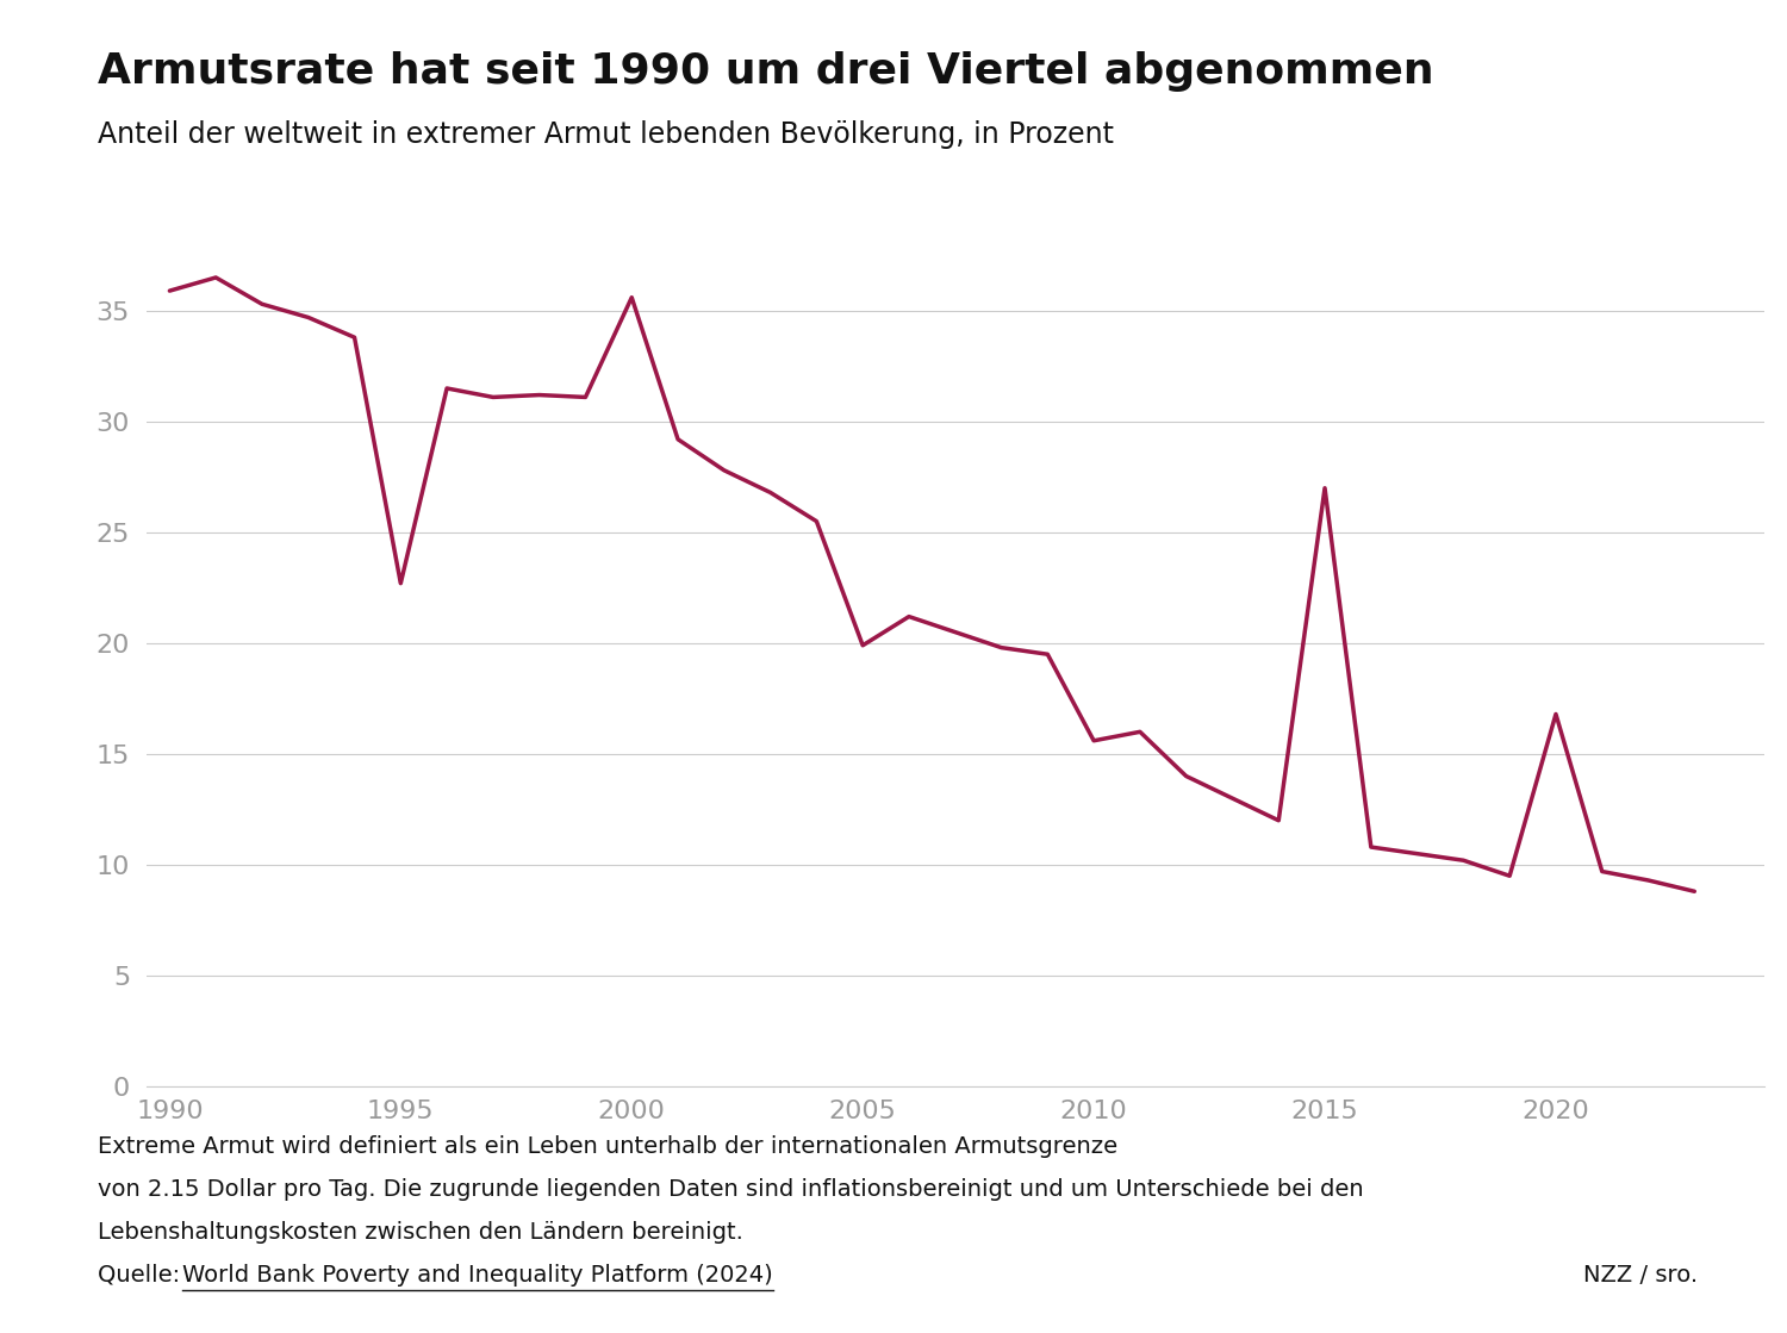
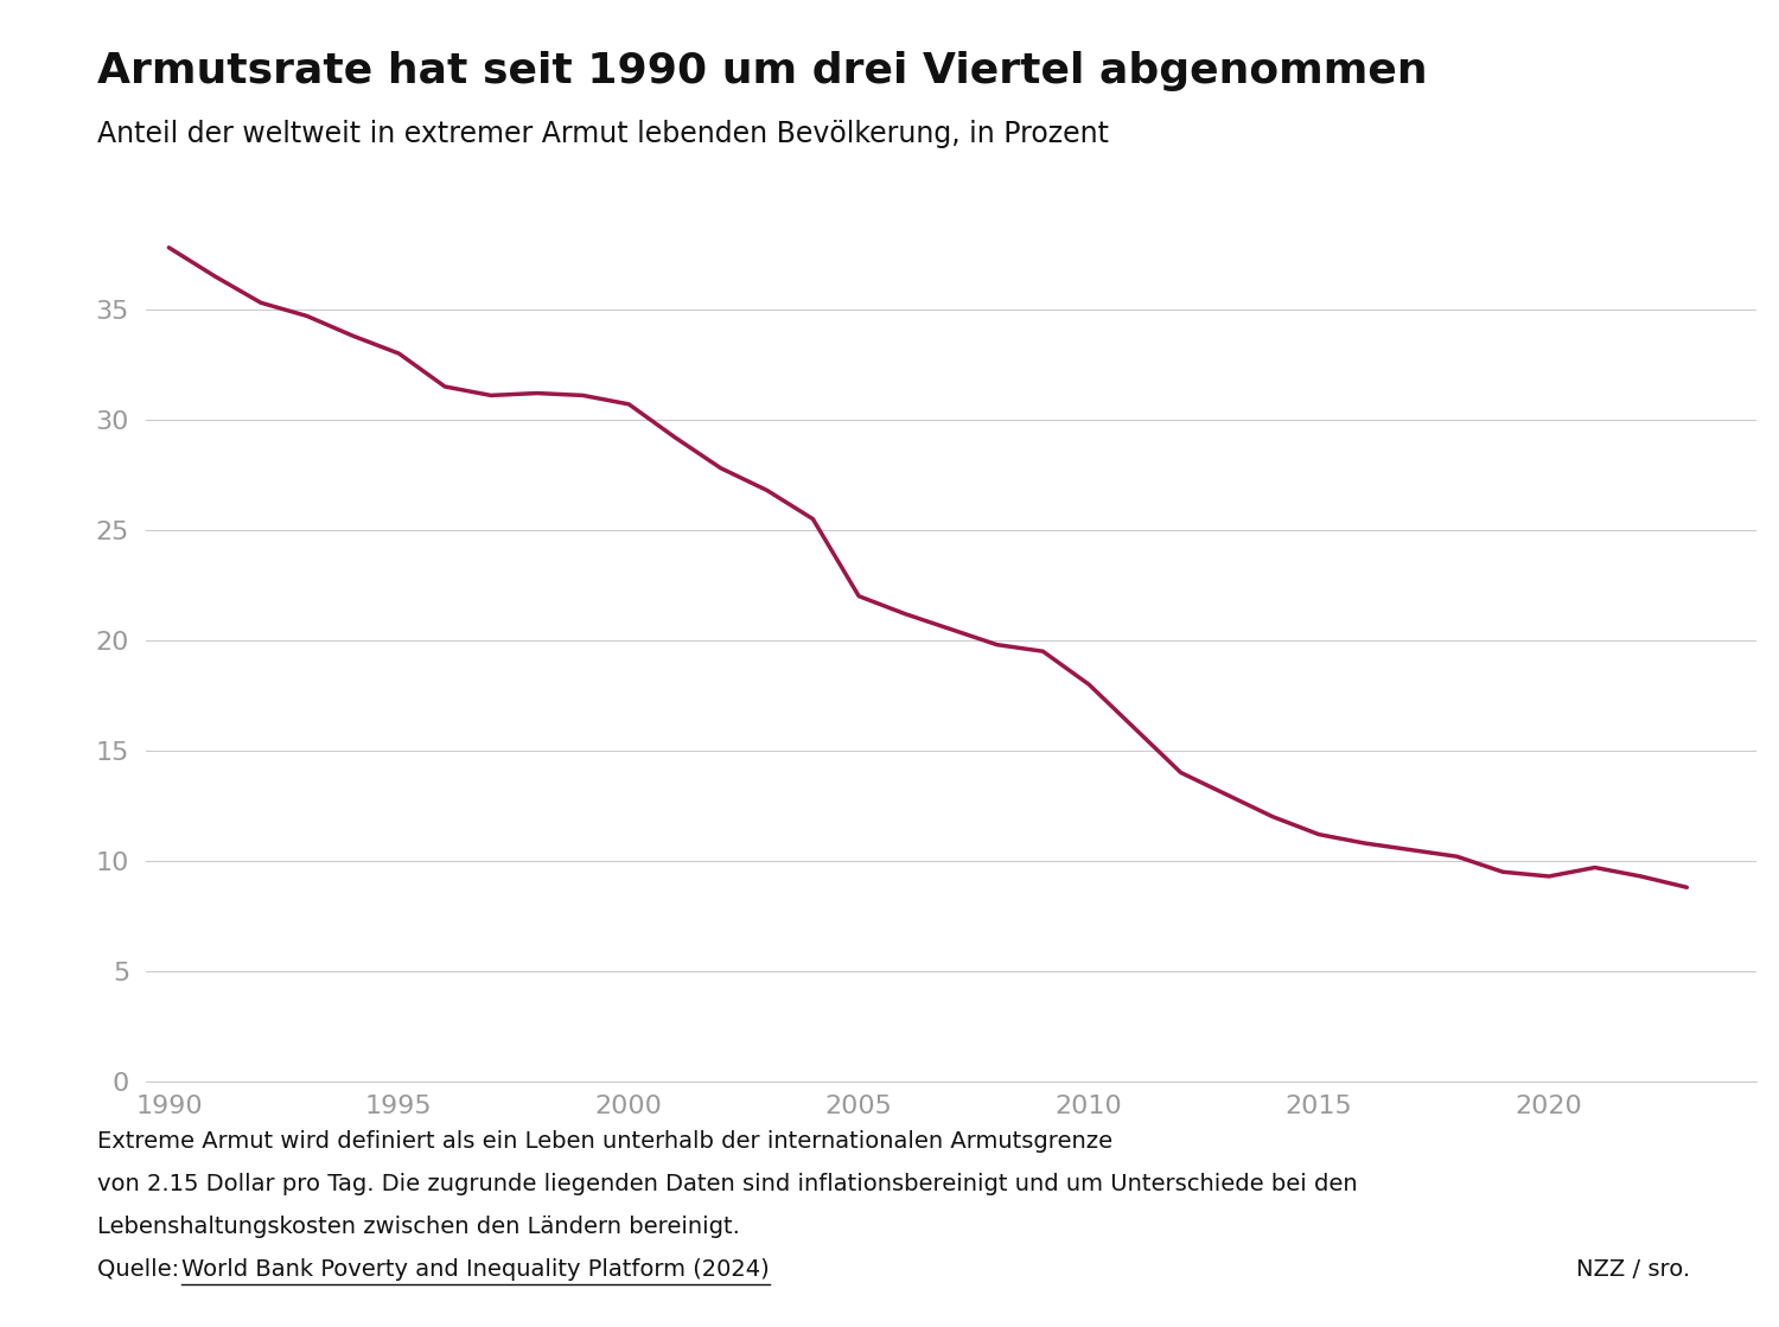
1990: 35.9 -> 37.8
1995: 22.7 -> 33.0
2000: 35.6 -> 30.7
2005: 19.9 -> 22.0
2010: 15.6 -> 18.0
2015: 27.0 -> 11.2
2020: 16.8 -> 9.3
